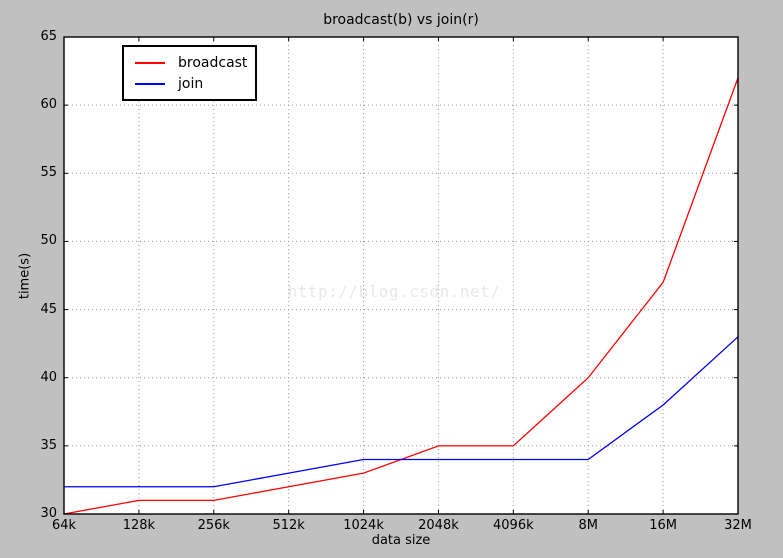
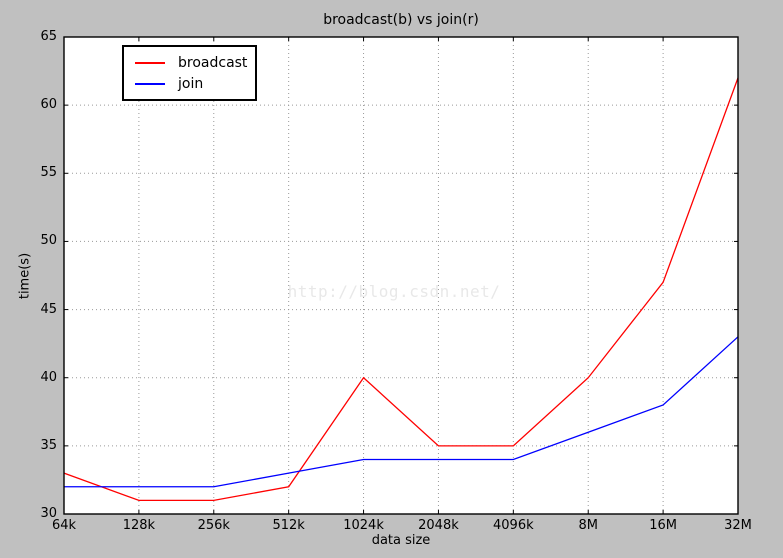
broadcast/64k: 30 -> 33
broadcast/1024k: 33 -> 40
join/8M: 34 -> 36
